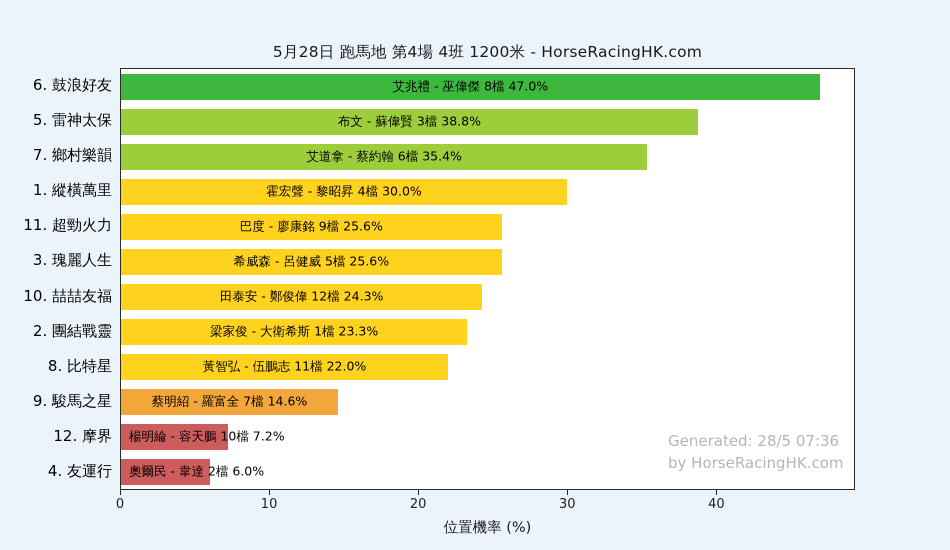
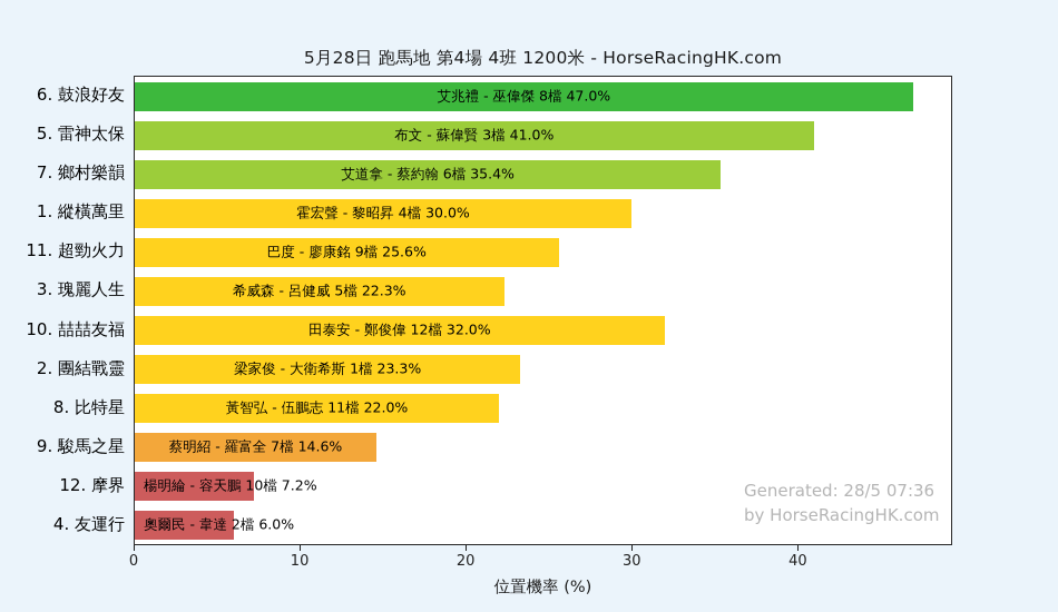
5. 雷神太保: 38.8% -> 41.0%
3. 瑰麗人生: 25.6% -> 22.3%
10. 喆喆友福: 24.3% -> 32.0%
